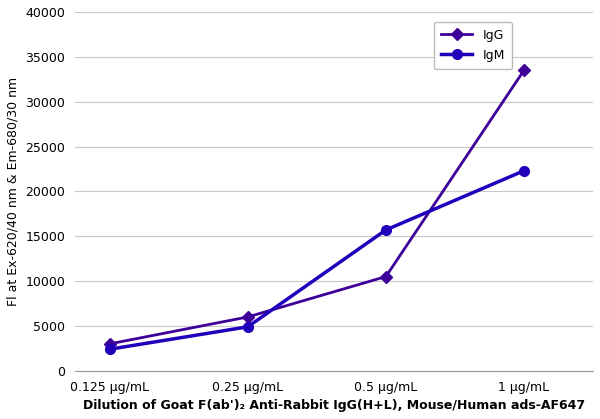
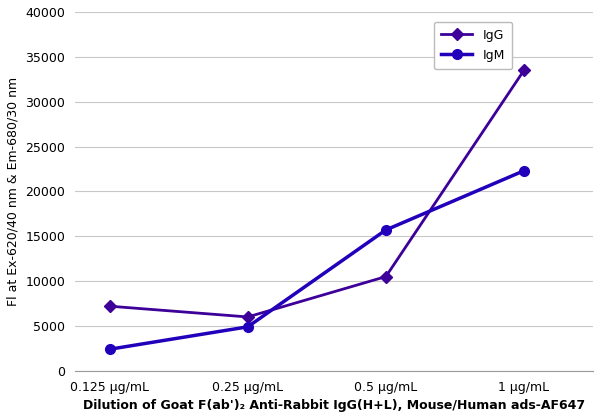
IgG/0.125 μg/mL: 3000 -> 7200
